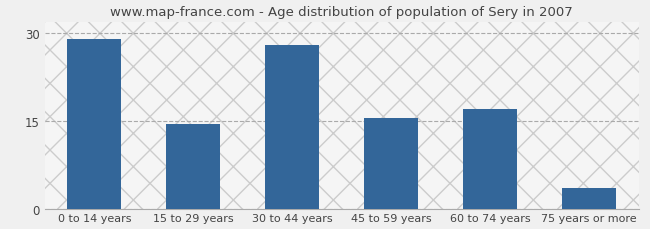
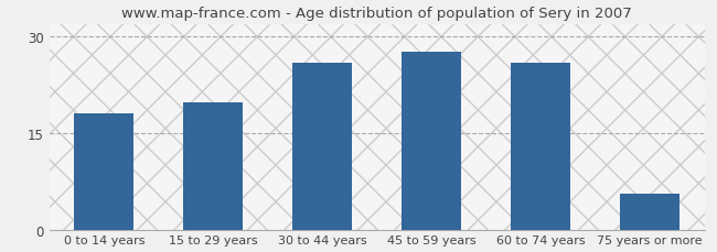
0 to 14 years: 29.0 -> 18.0
15 to 29 years: 14.5 -> 19.8
30 to 44 years: 28.0 -> 26.0
45 to 59 years: 15.5 -> 27.6
60 to 74 years: 17.0 -> 26.0
75 years or more: 3.5 -> 5.6
